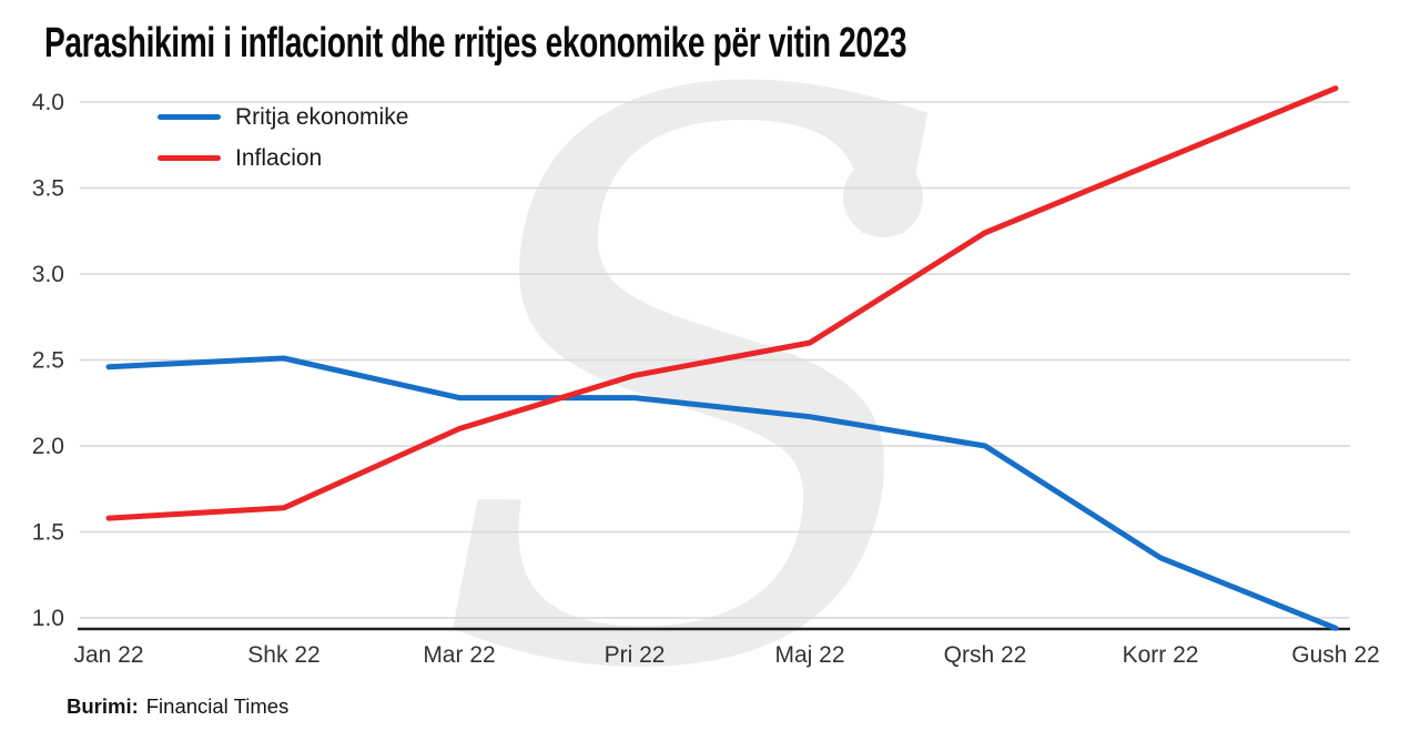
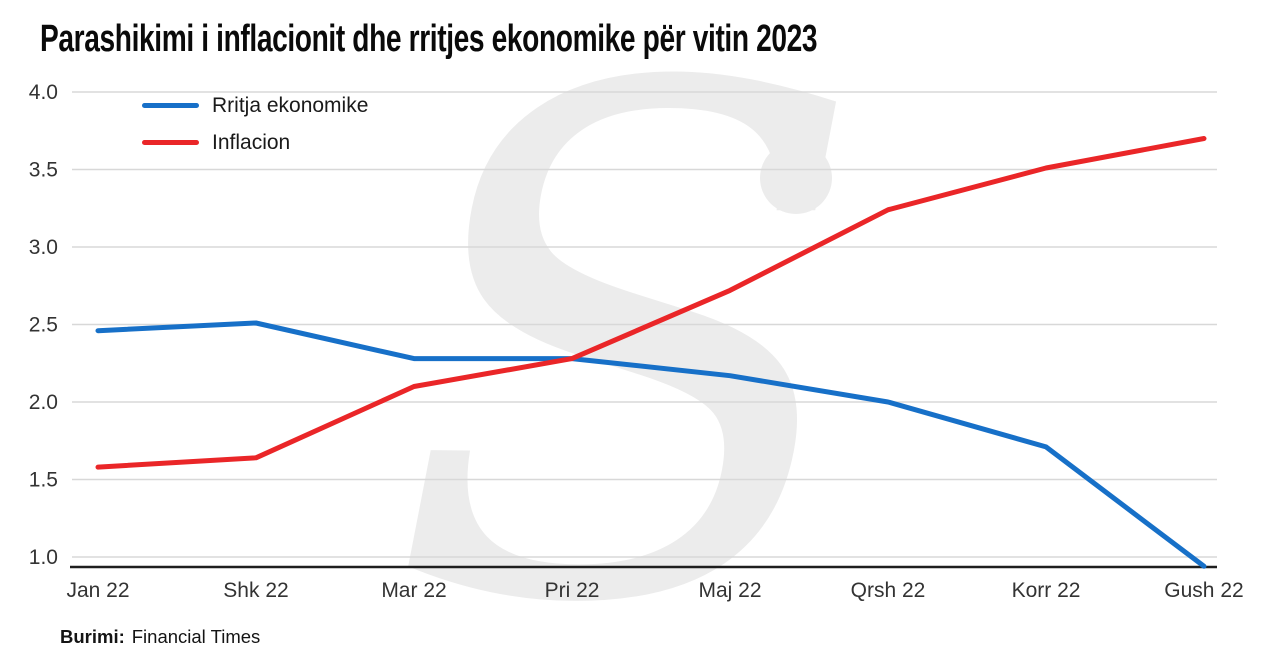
Inflacion/Pri 22: 2.41 -> 2.28
Inflacion/Maj 22: 2.60 -> 2.72
Rritja ekonomike/Korr 22: 1.35 -> 1.71
Inflacion/Korr 22: 3.66 -> 3.51
Inflacion/Gush 22: 4.08 -> 3.70
